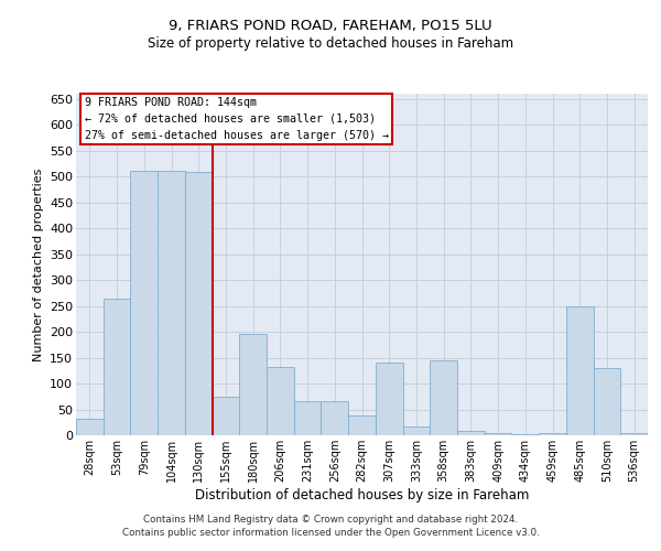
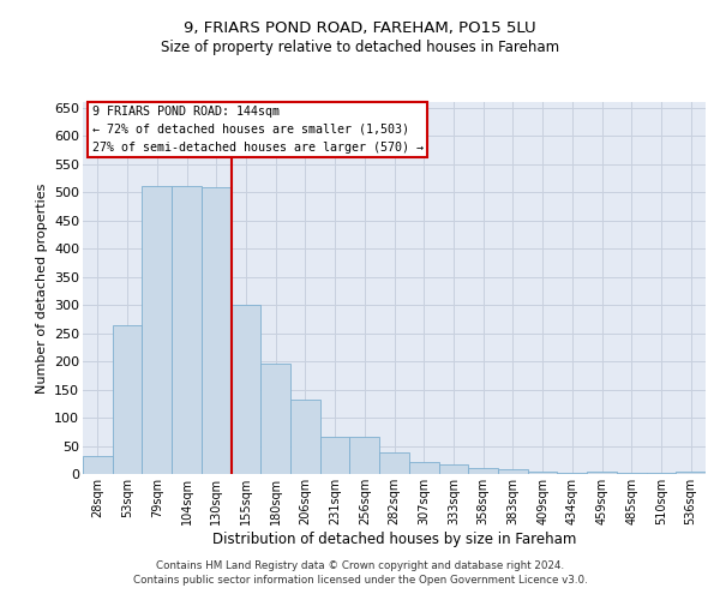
155sqm: 75 -> 300
307sqm: 140 -> 22
358sqm: 145 -> 10
485sqm: 250 -> 2
510sqm: 130 -> 2
